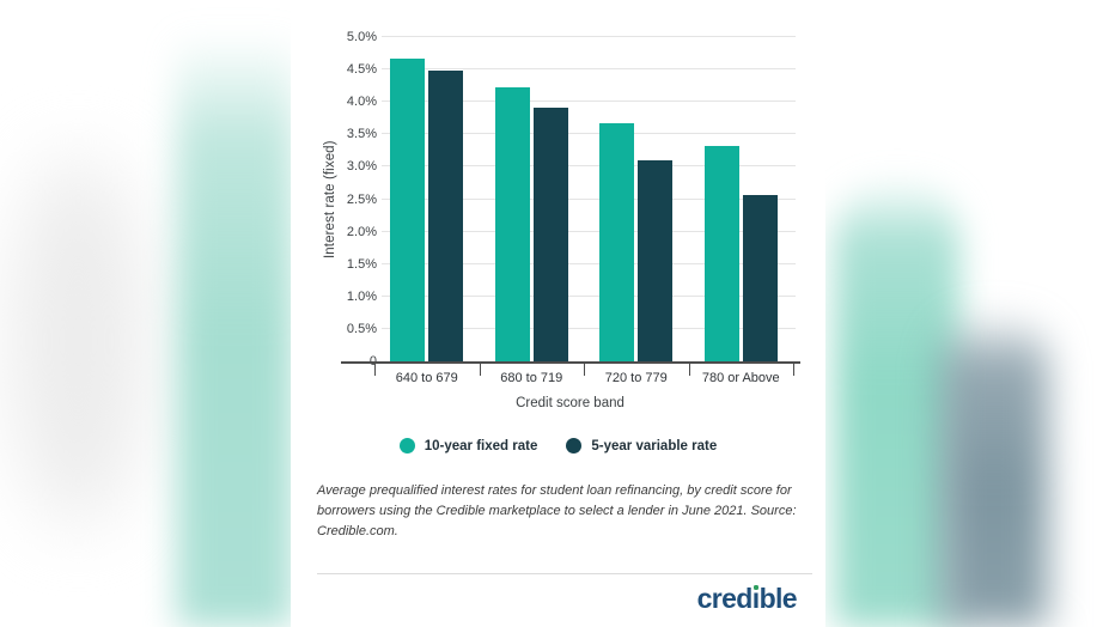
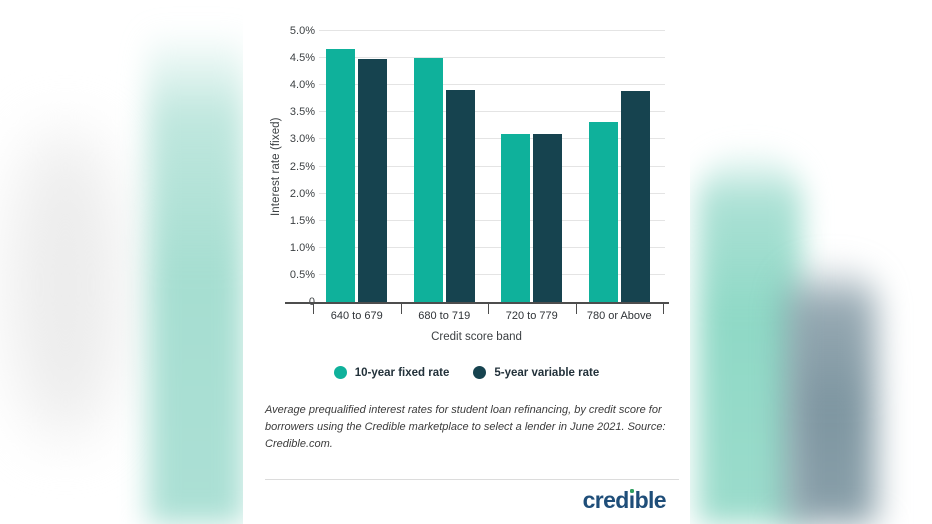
10-year fixed rate/680 to 719: 4.2% -> 4.5%
10-year fixed rate/720 to 779: 3.7% -> 3.1%
5-year variable rate/780 or Above: 2.6% -> 3.9%
